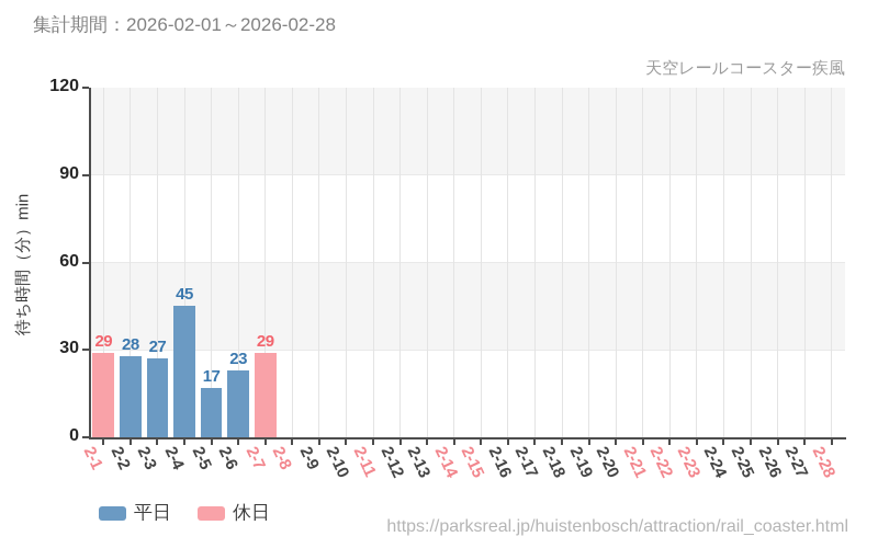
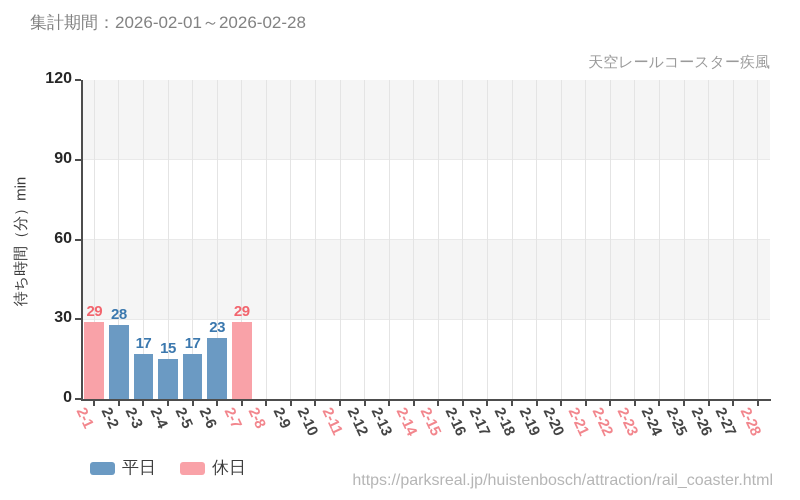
2-3: 27 -> 17
2-4: 45 -> 15
